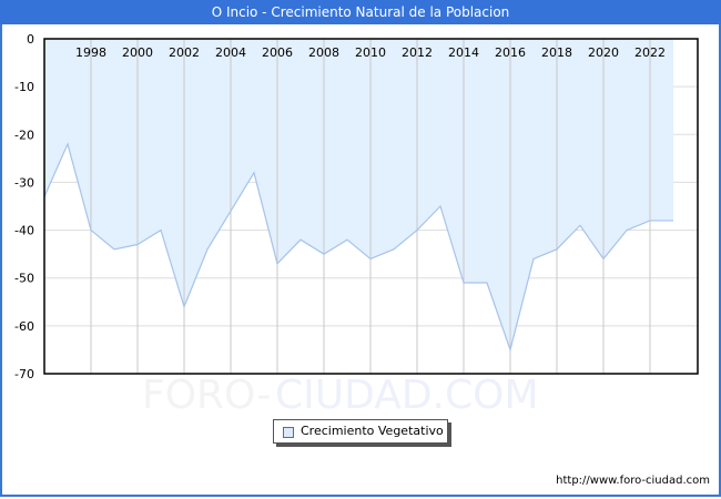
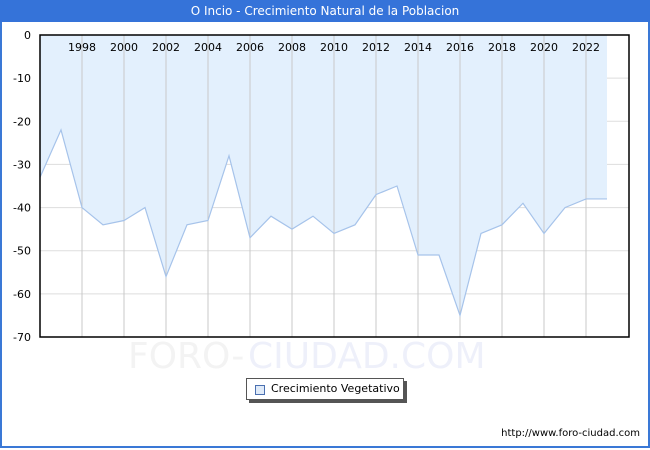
2004: -36 -> -43
2012: -40 -> -37
